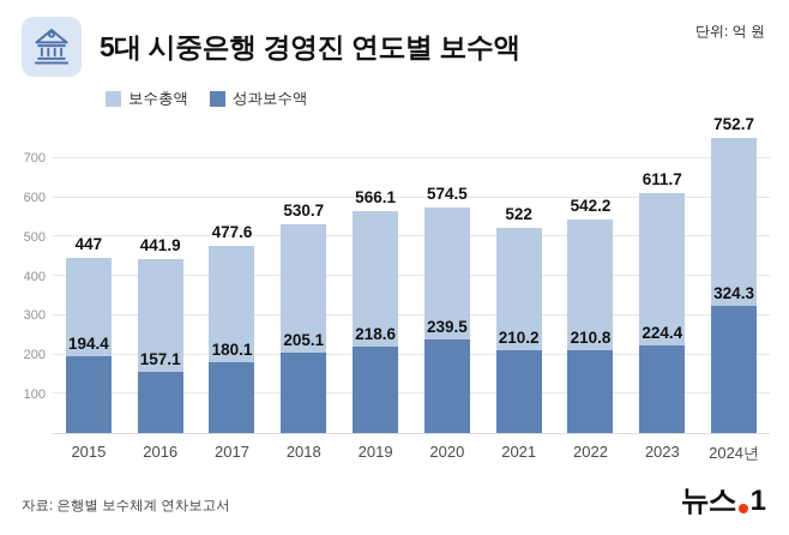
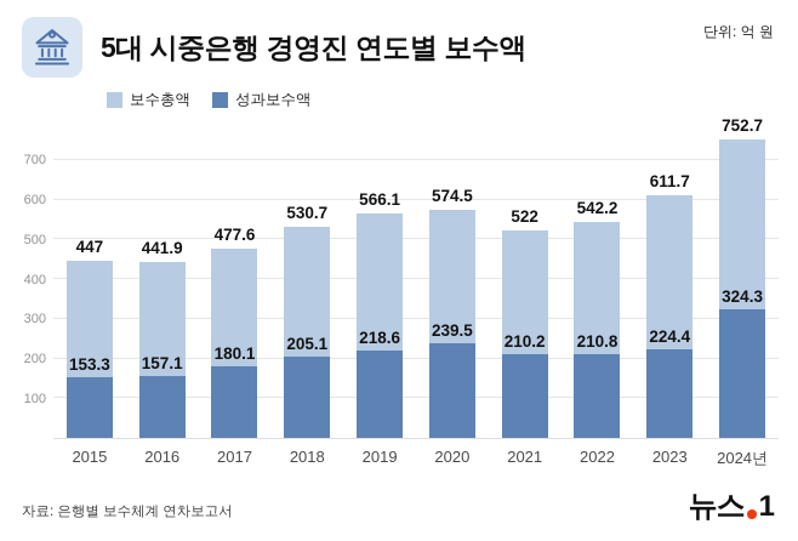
성과보수액/2015: 194.4 -> 153.3
